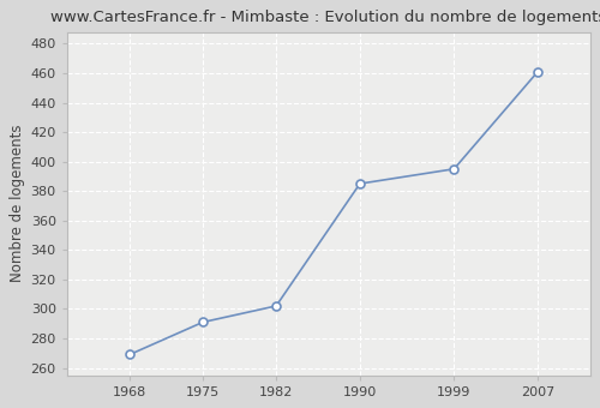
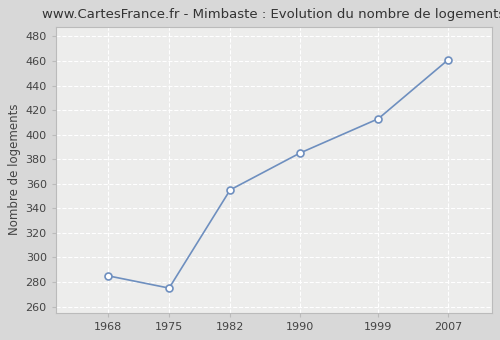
1968: 269 -> 285
1975: 291 -> 275
1982: 302 -> 355
1999: 395 -> 413
